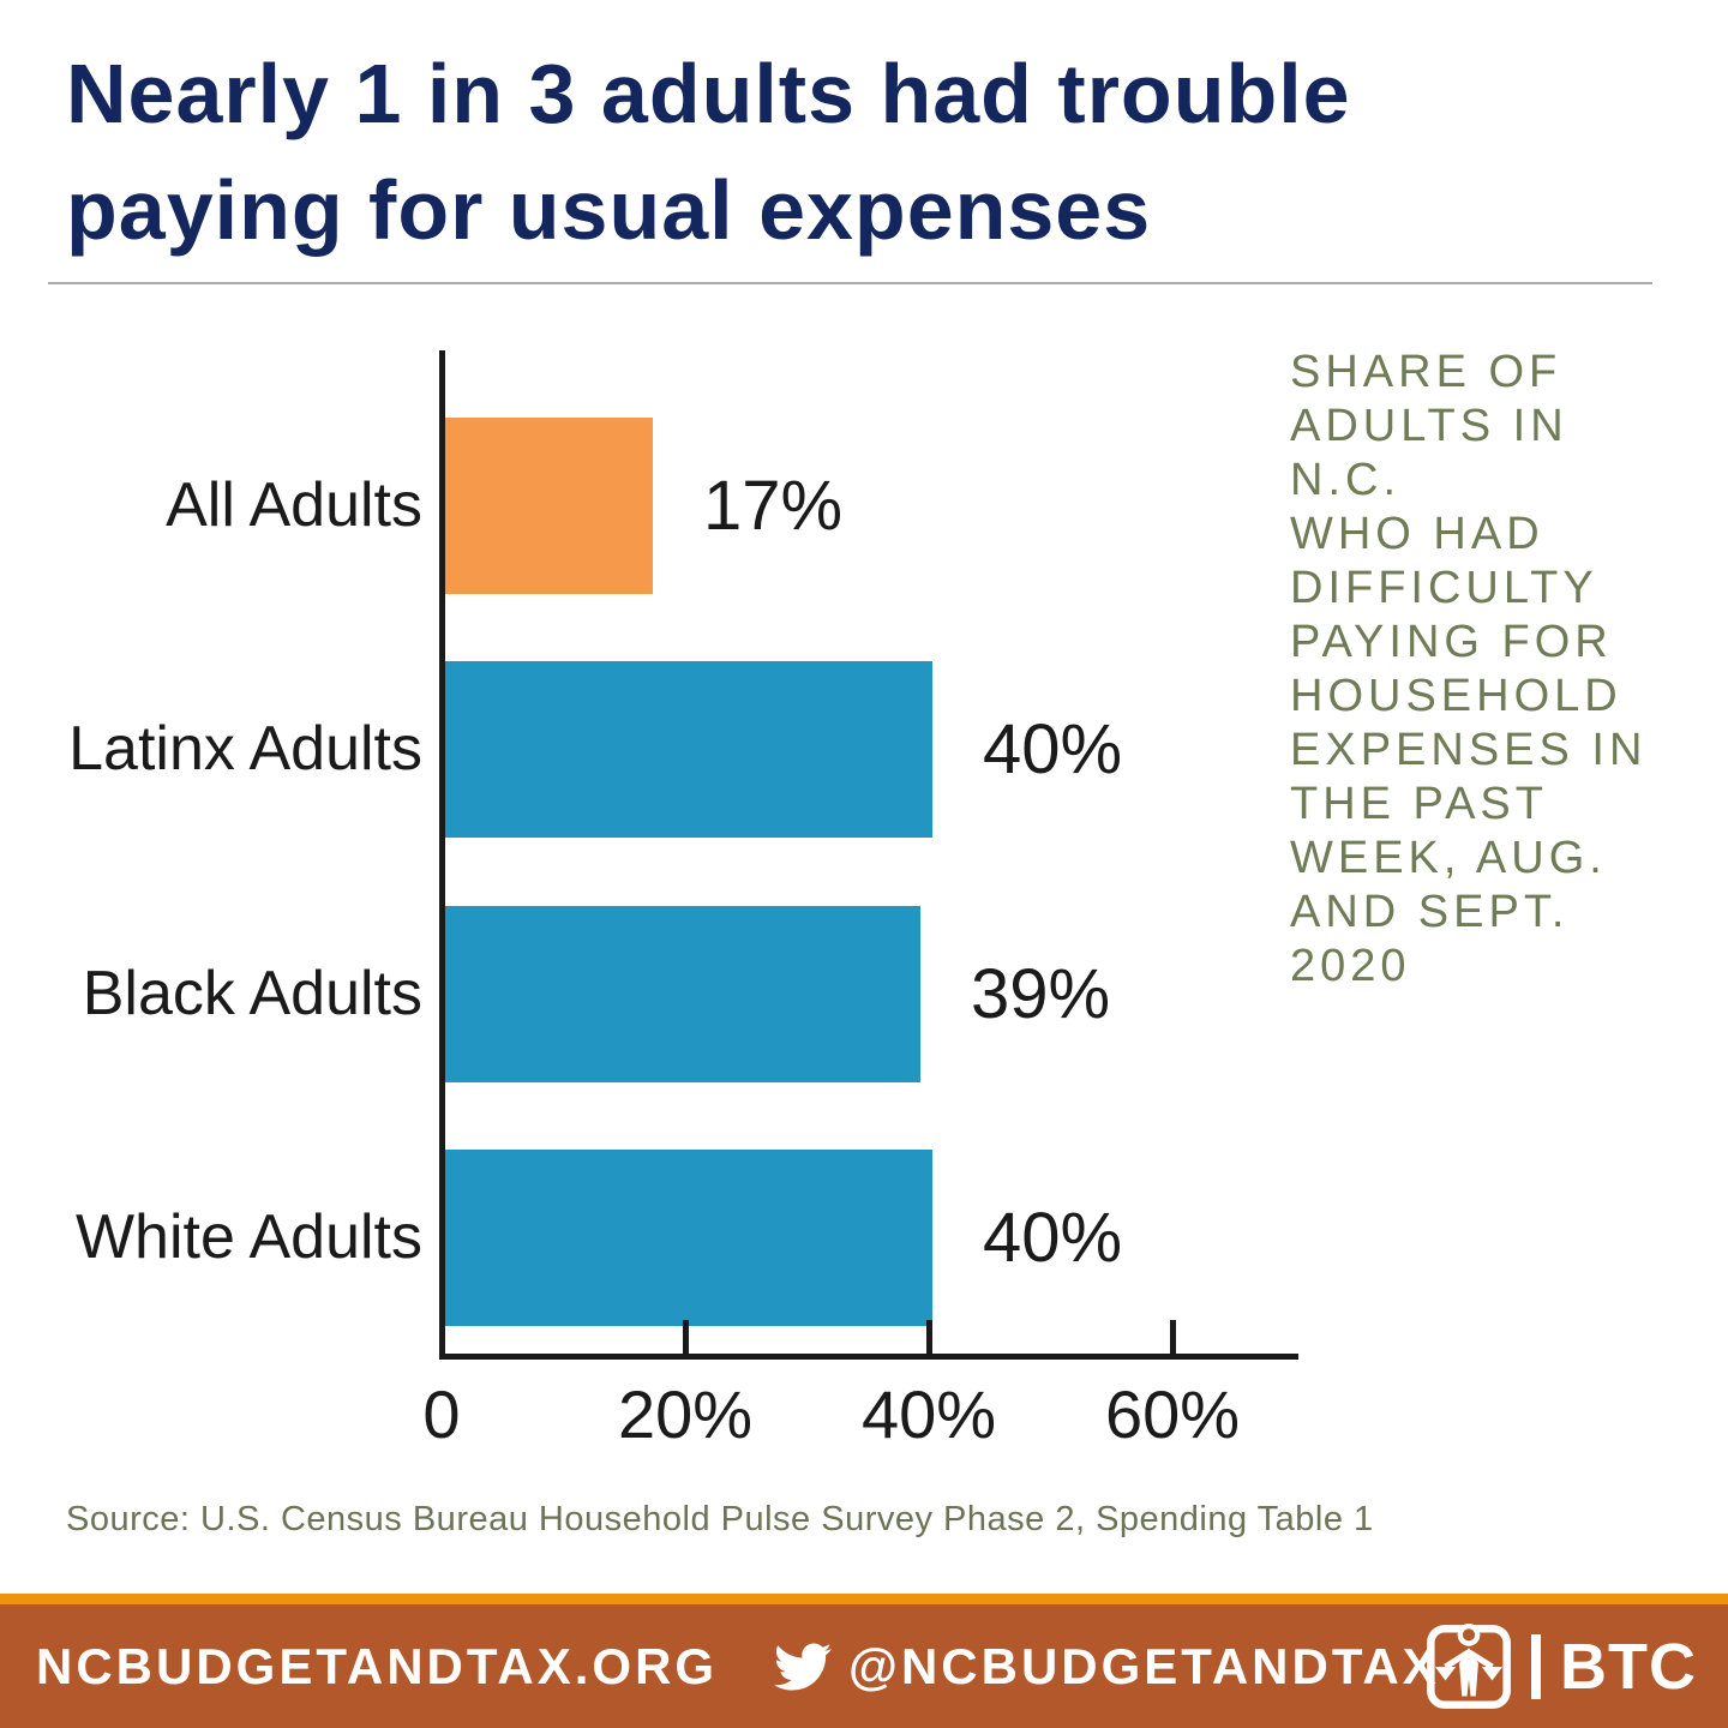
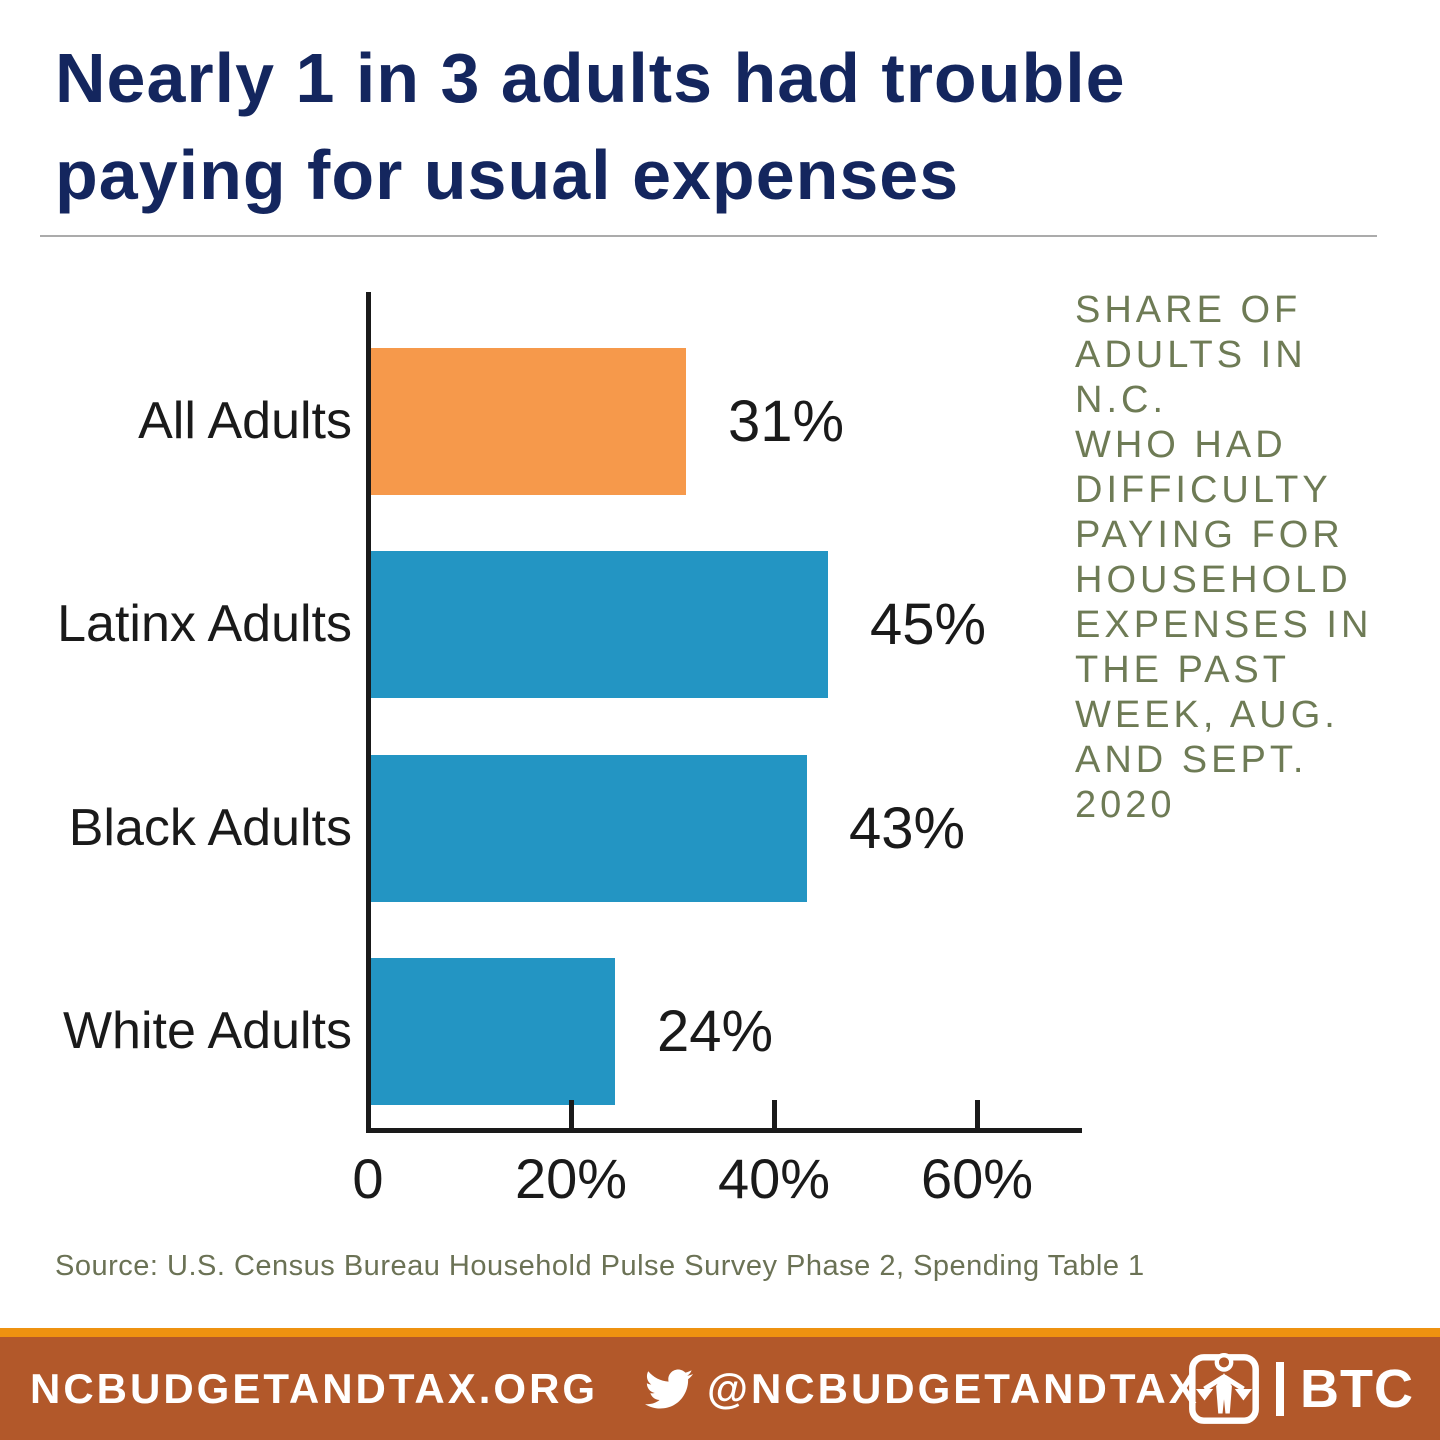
All Adults: 17% -> 31%
Latinx Adults: 40% -> 45%
Black Adults: 39% -> 43%
White Adults: 40% -> 24%
